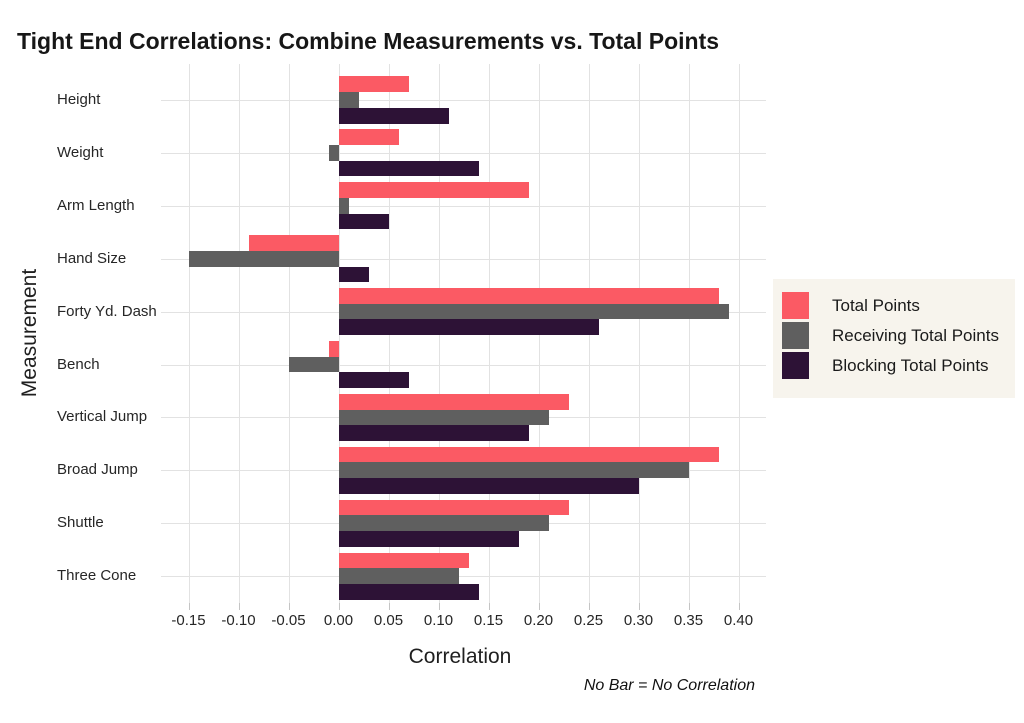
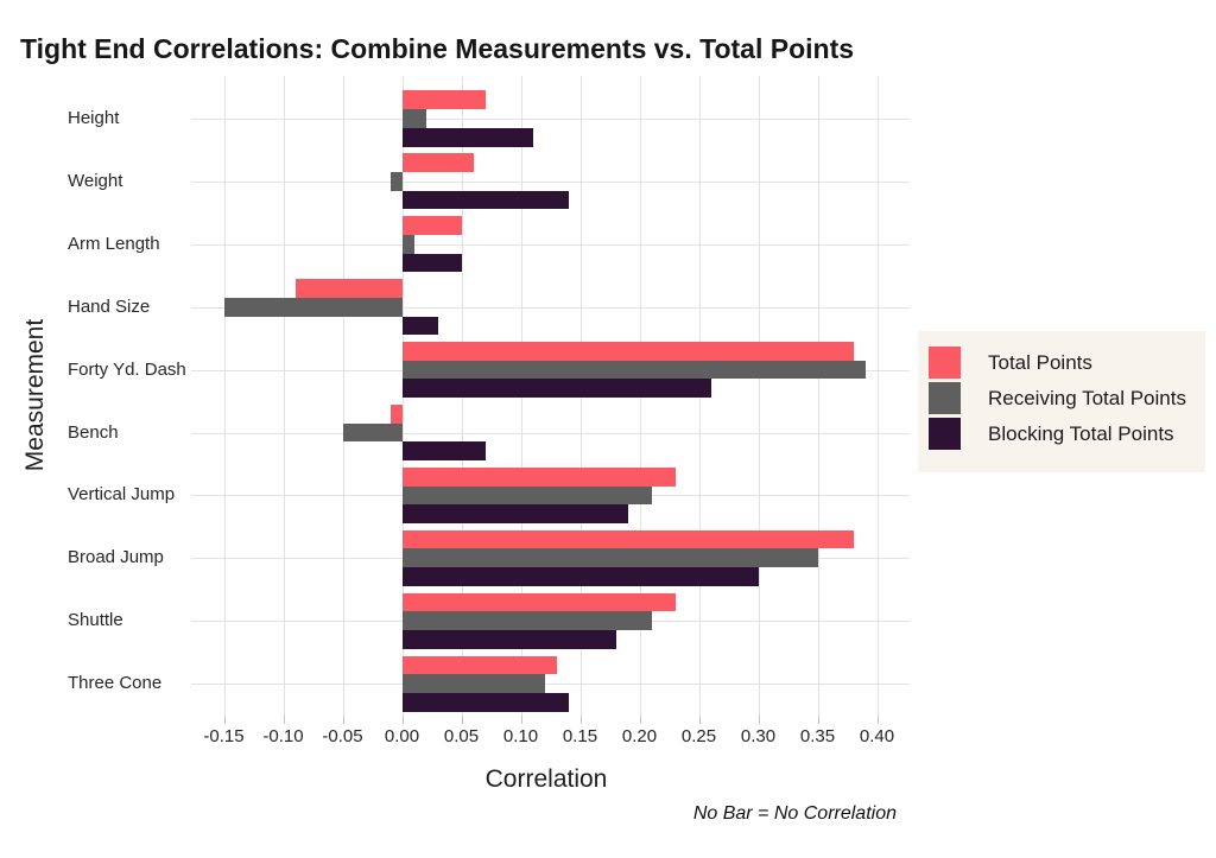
Total Points/Arm Length: 0.19 -> 0.05
